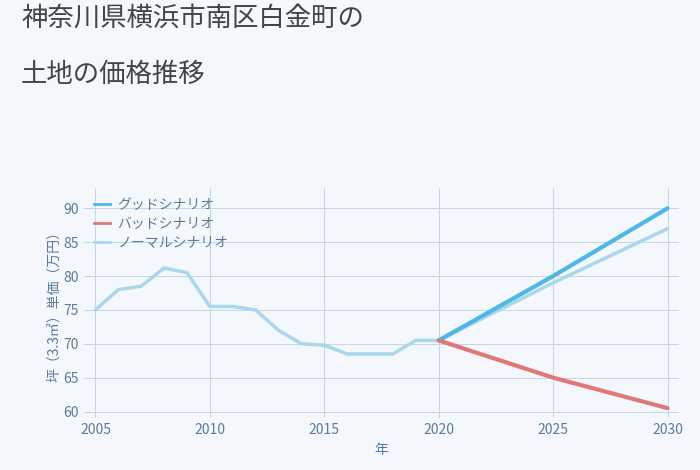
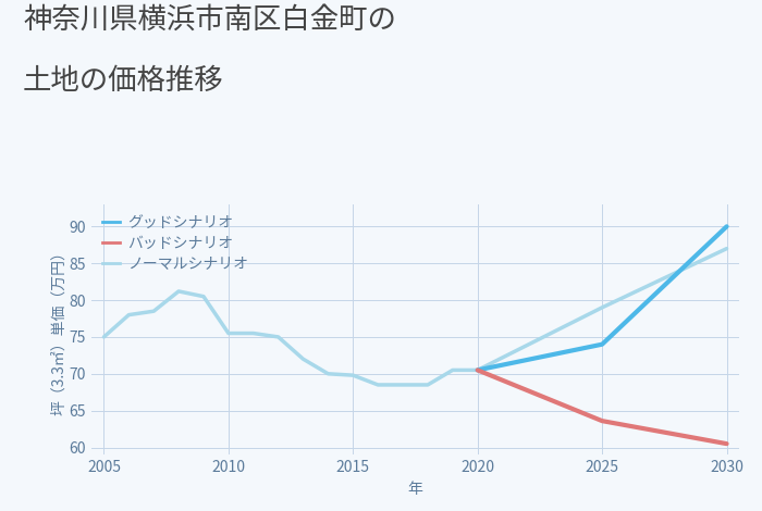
グッドシナリオ/2025: 80.0 -> 74.0
バッドシナリオ/2025: 65.0 -> 63.6
